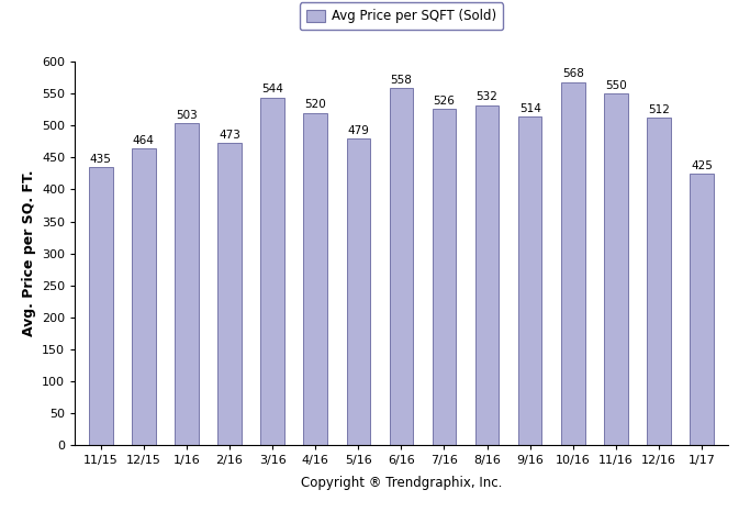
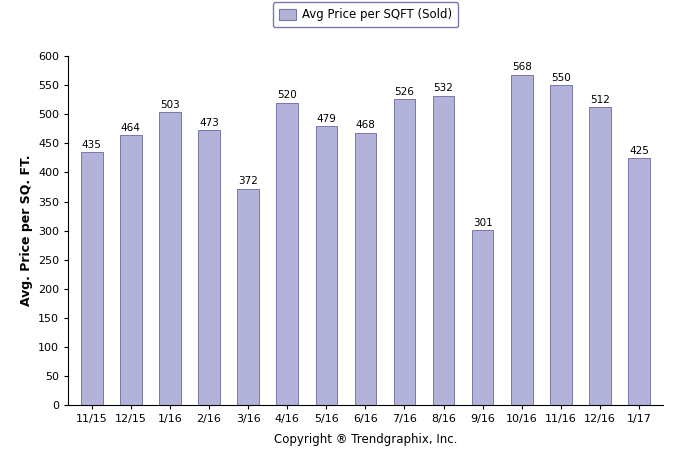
3/16: 544 -> 372
6/16: 558 -> 468
9/16: 514 -> 301
